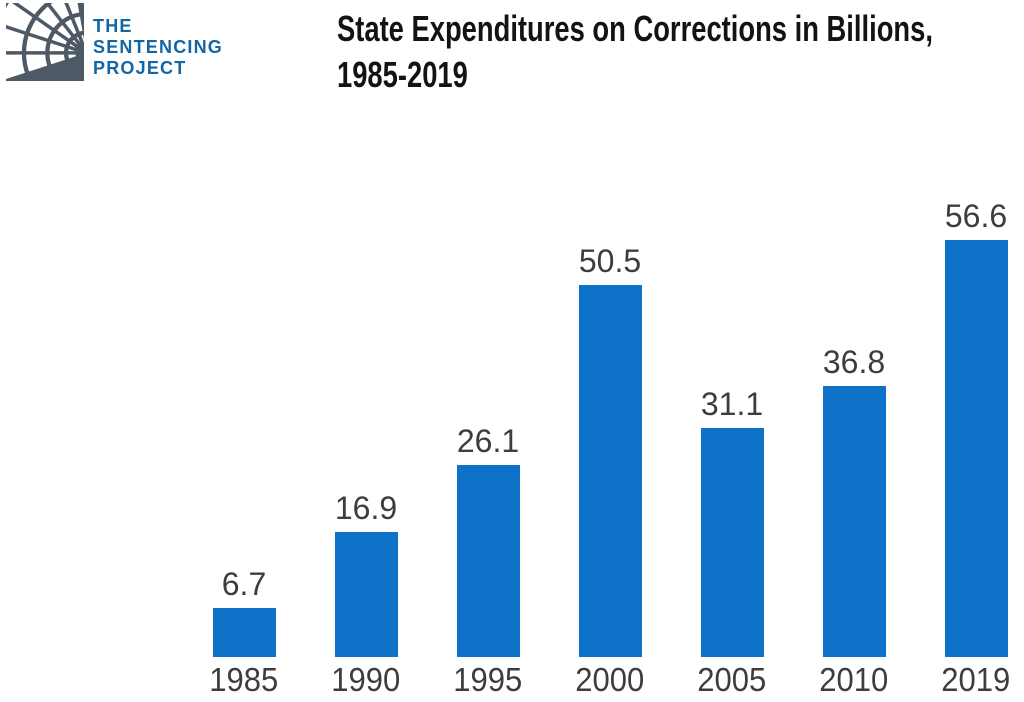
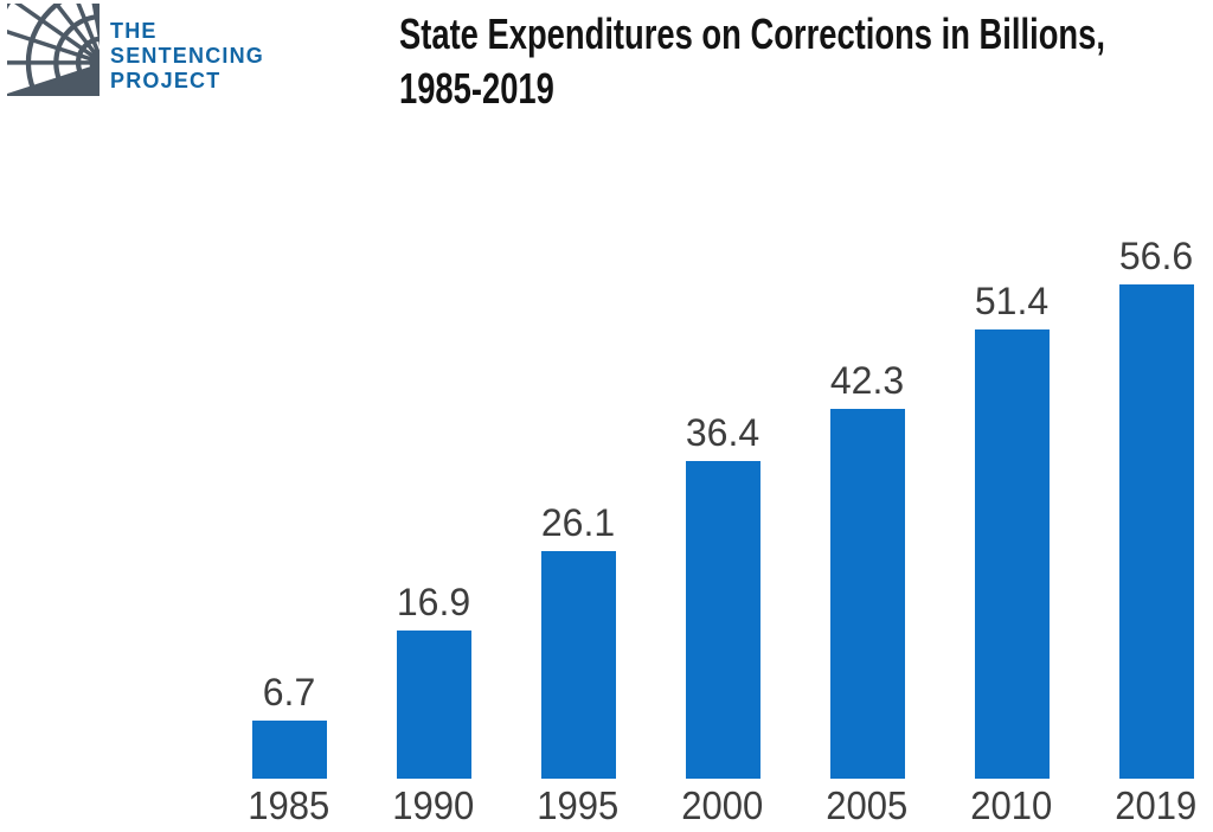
2000: 50.5 -> 36.4
2005: 31.1 -> 42.3
2010: 36.8 -> 51.4
